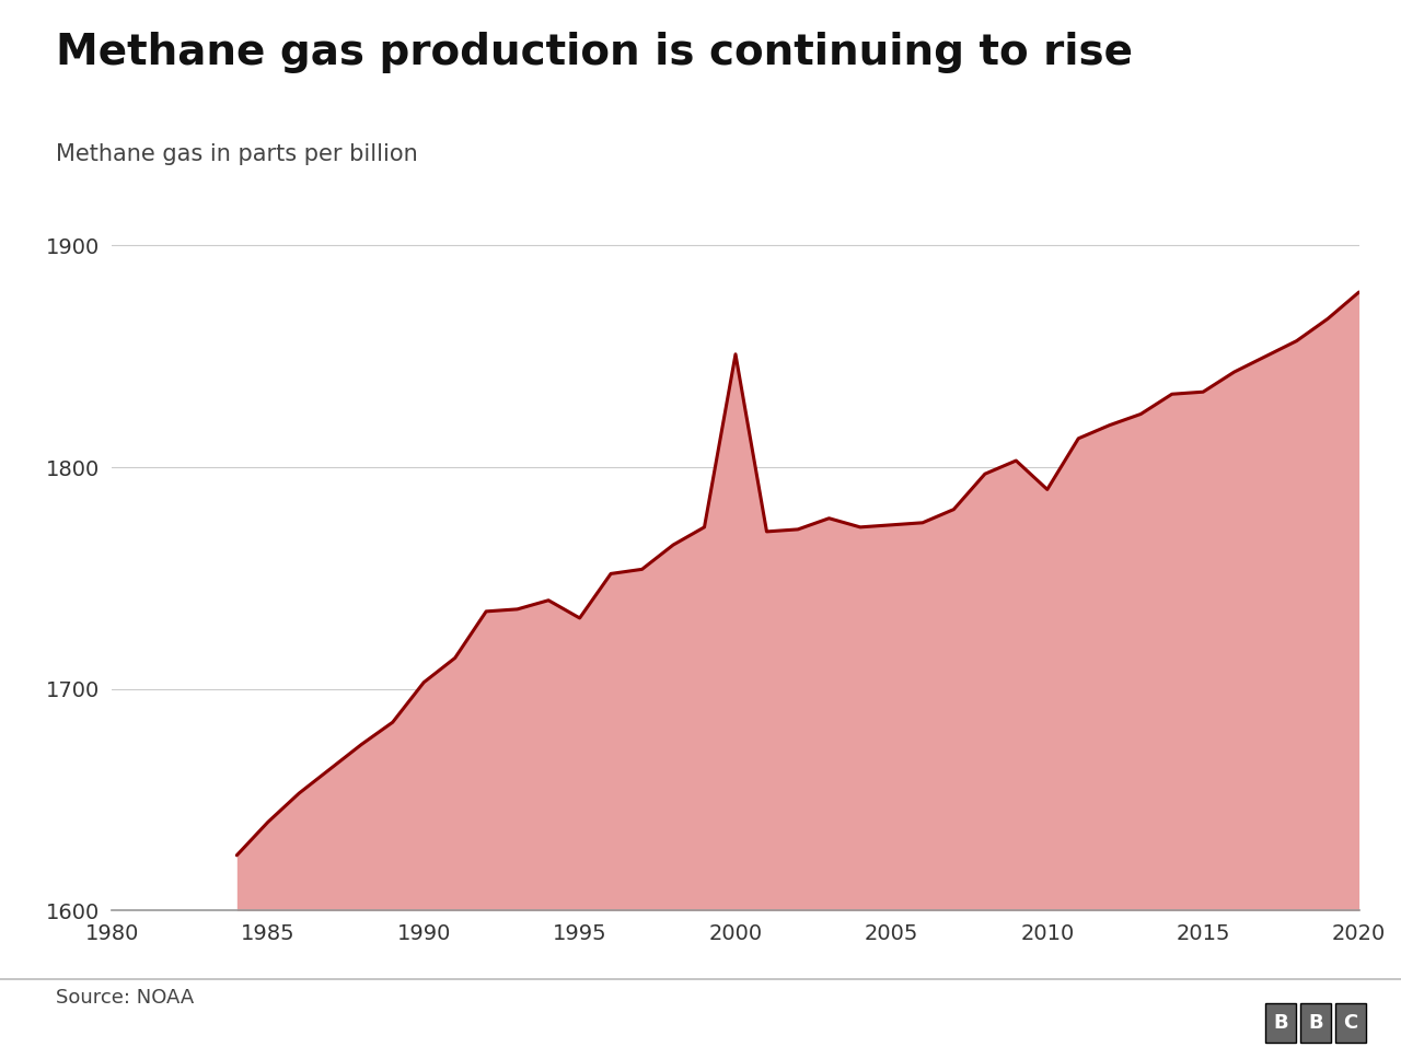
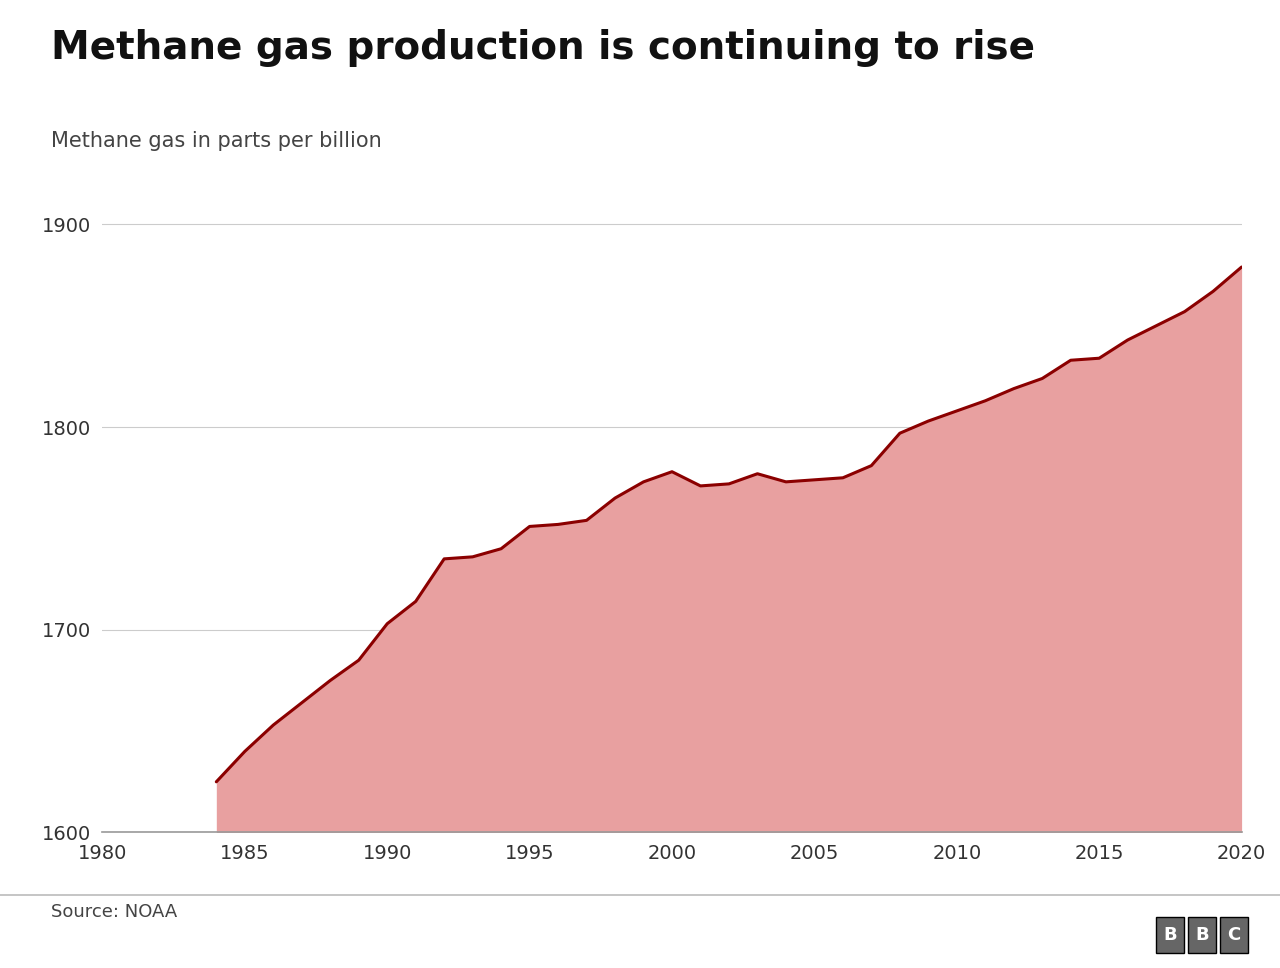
1995: 1732 -> 1751
2000: 1851 -> 1778
2010: 1790 -> 1808
